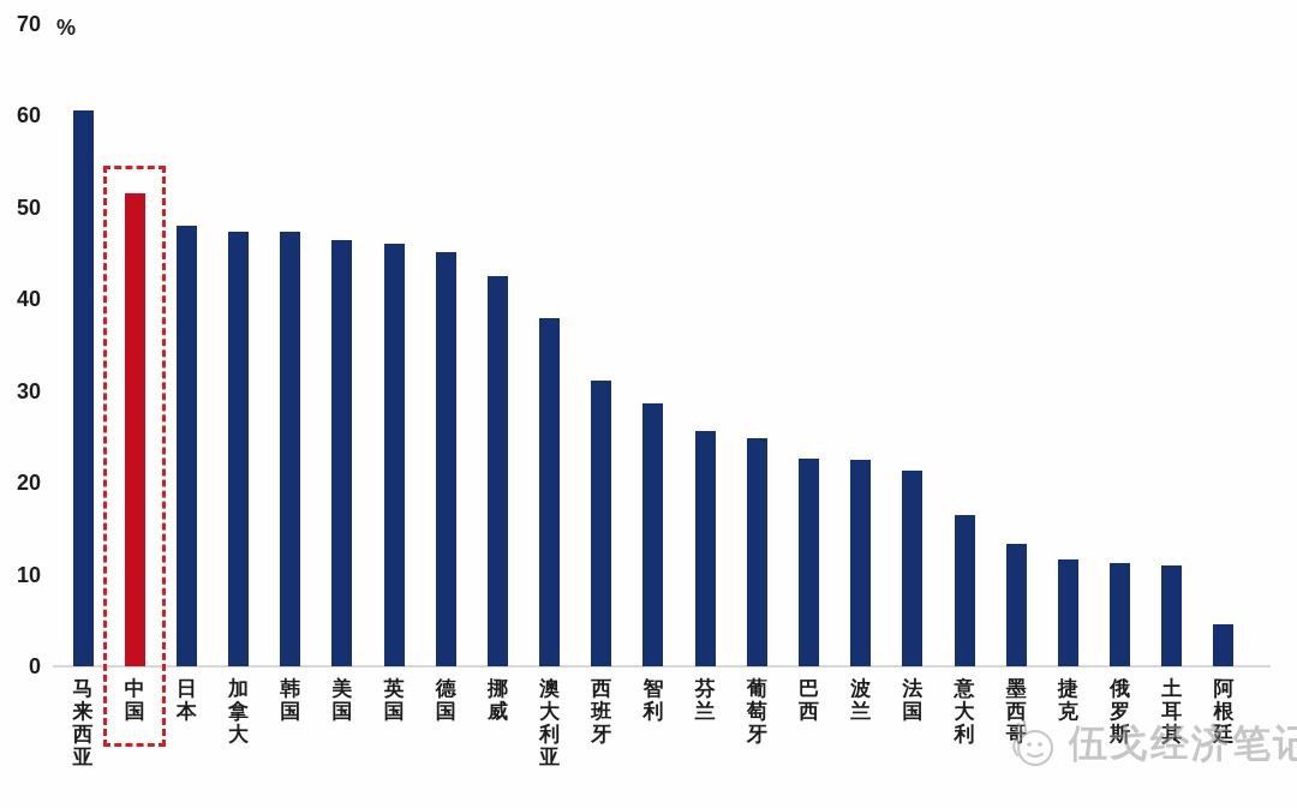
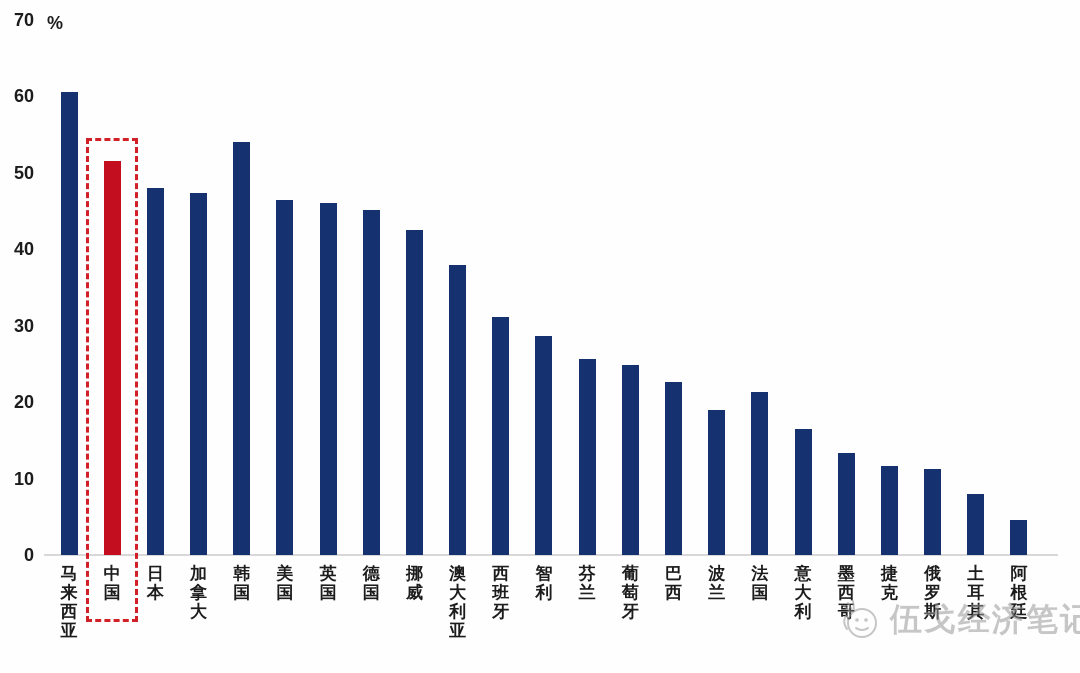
韩国: 47 -> 54
波兰: 22 -> 19
土耳其: 11 -> 8
